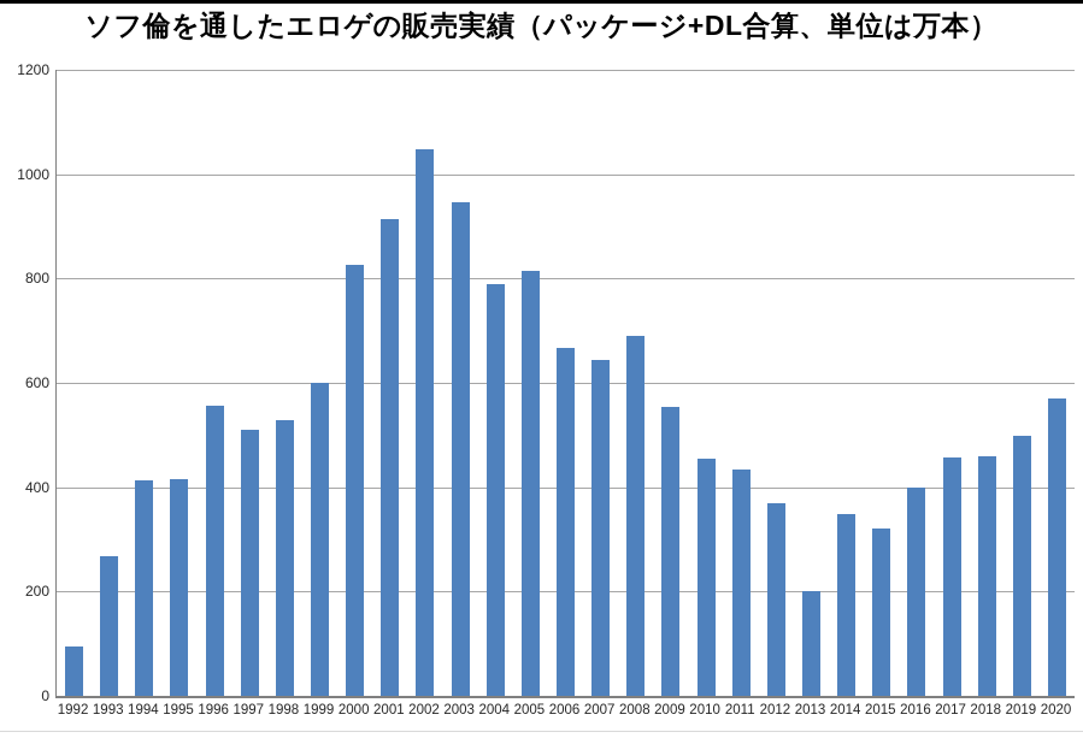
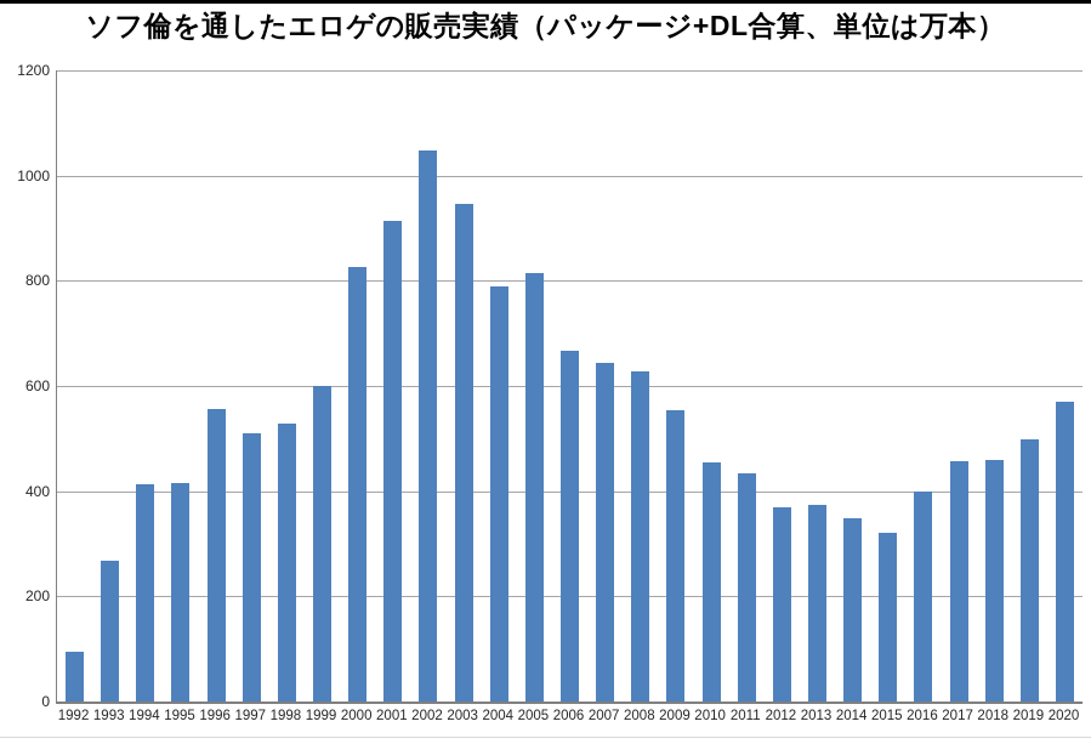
2008: 690 -> 630
2013: 200 -> 380
